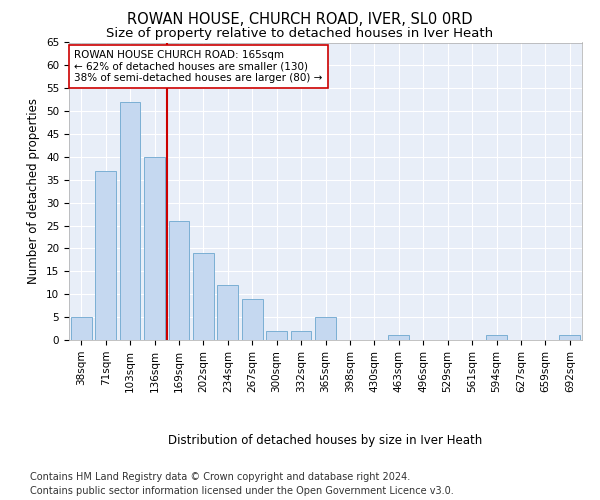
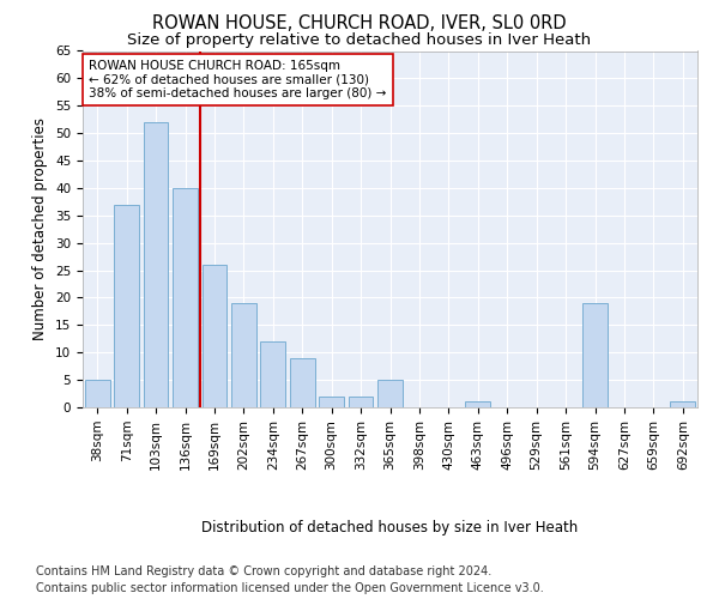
594sqm: 1 -> 19
